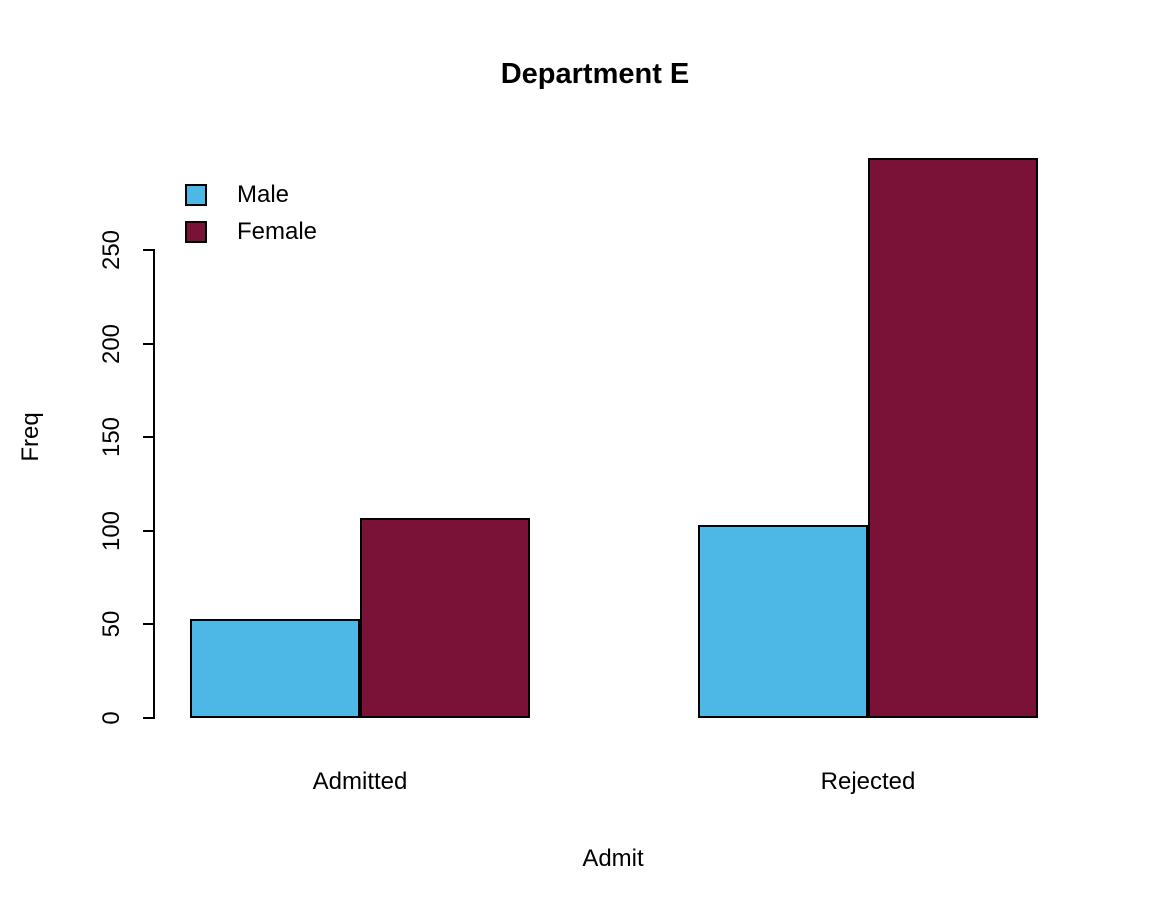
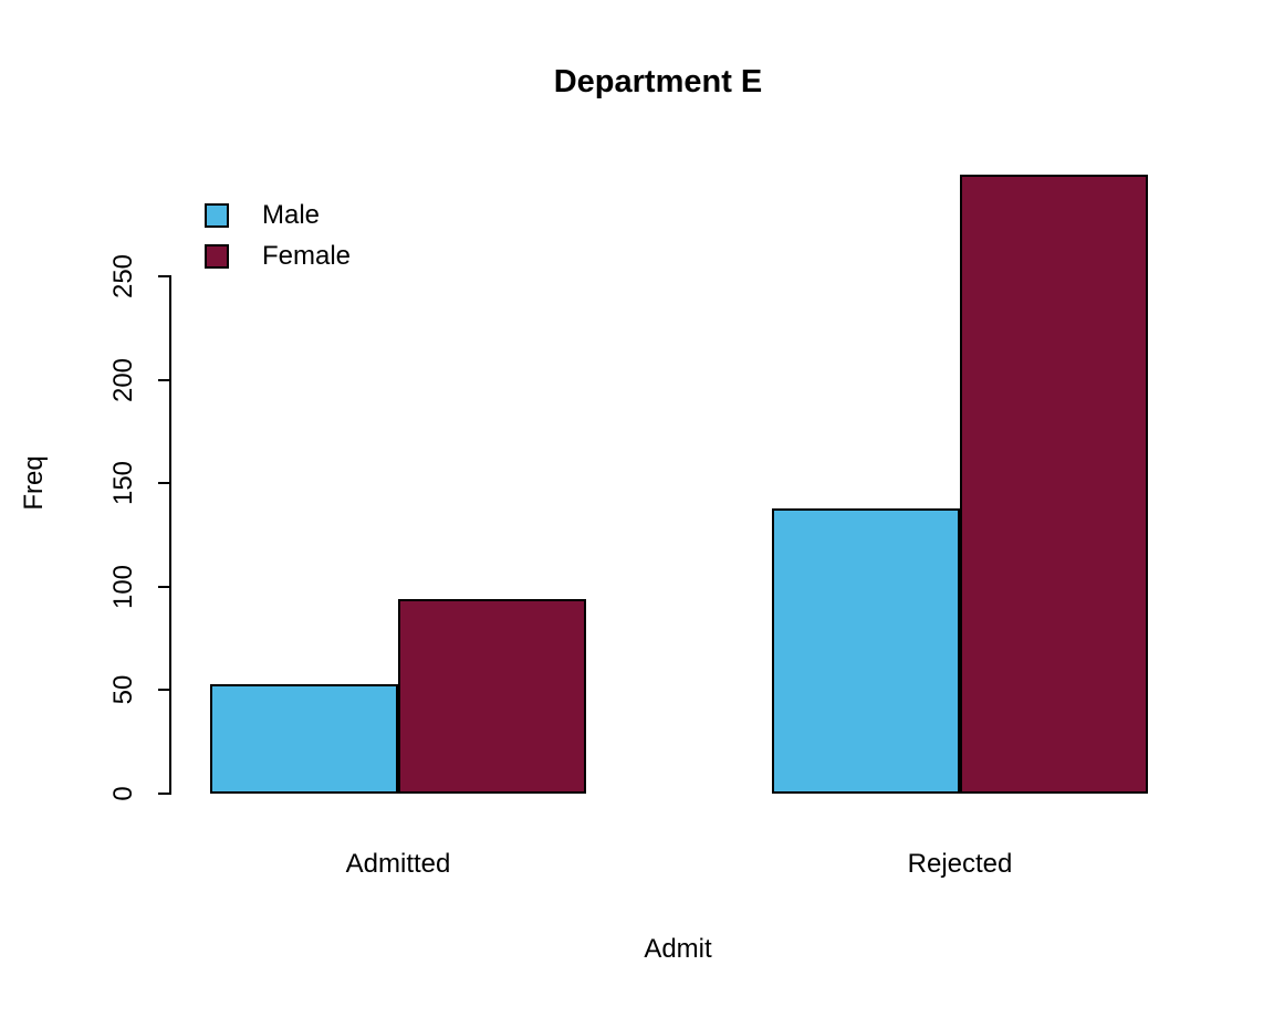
Female/Admitted: 107 -> 94
Male/Rejected: 103 -> 138
